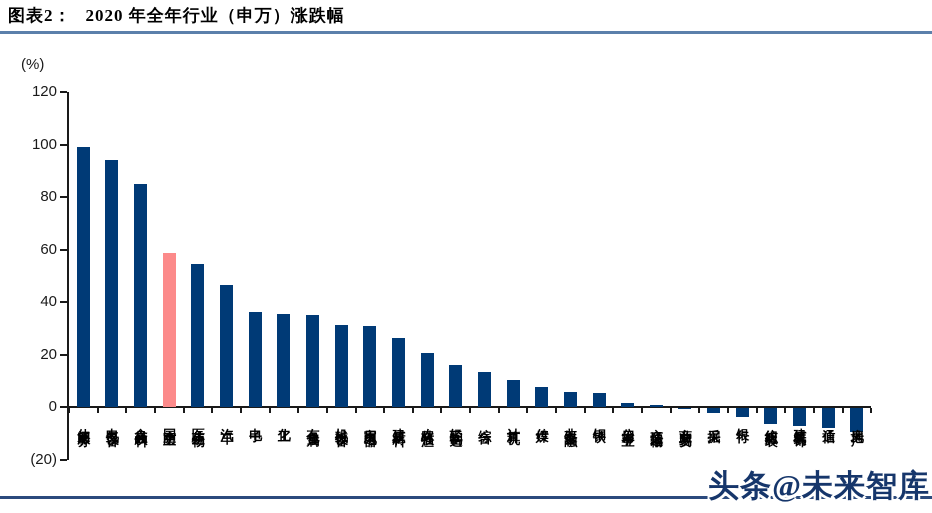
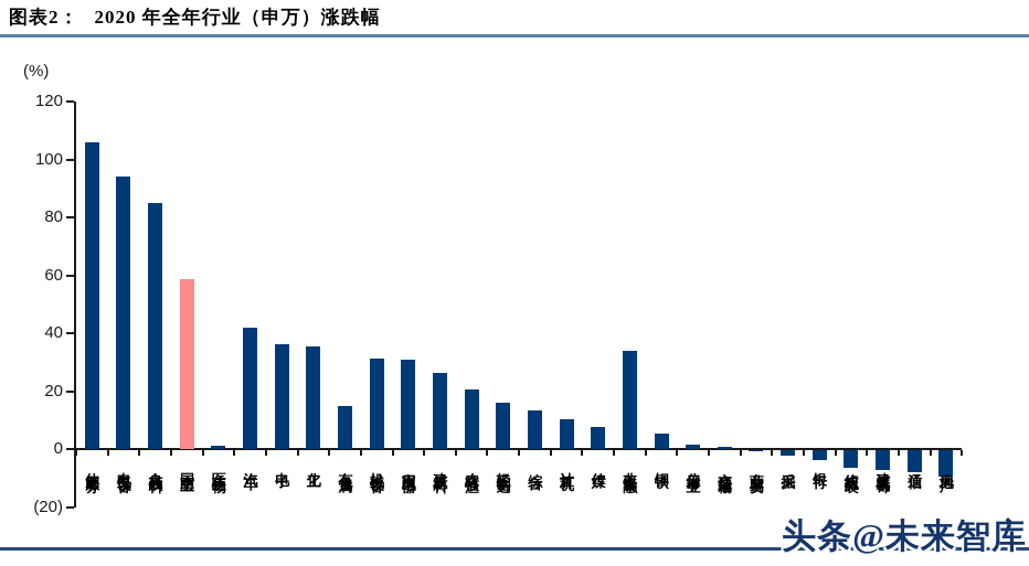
休闲服务: 99 -> 106
医药生物: 54 -> 1
汽车: 46 -> 42
有色金属: 35 -> 15
非银金融: 6 -> 34
